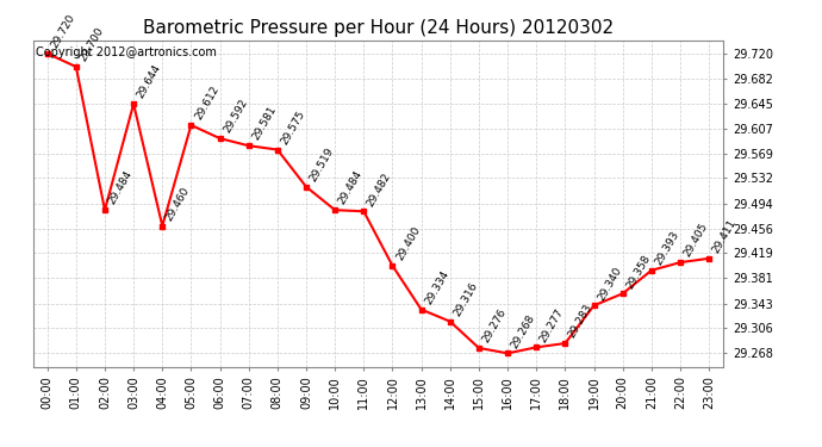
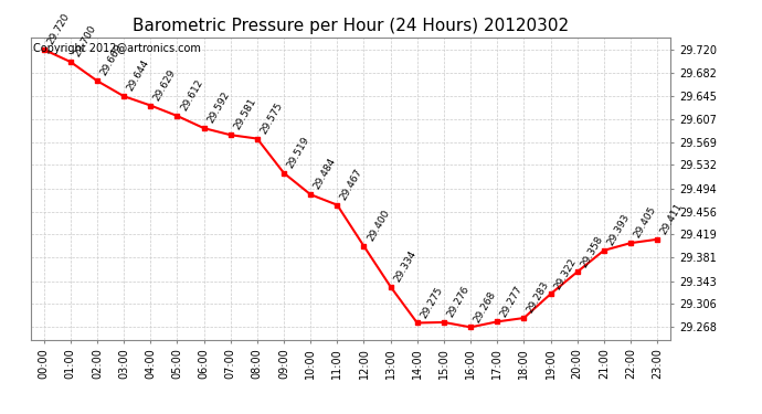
02:00: 29.484 -> 29.669
04:00: 29.460 -> 29.629
11:00: 29.482 -> 29.467
14:00: 29.316 -> 29.275
19:00: 29.340 -> 29.322
